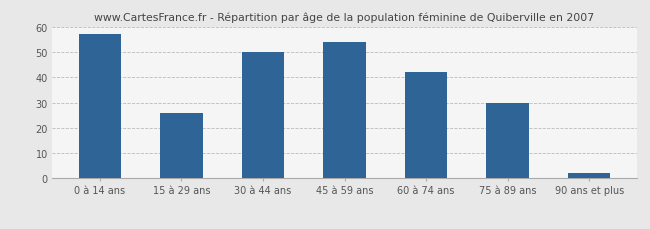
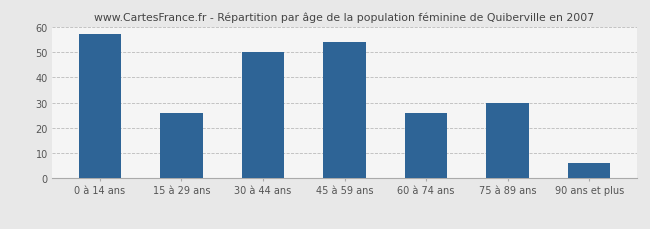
60 à 74 ans: 42 -> 26
90 ans et plus: 2 -> 6
